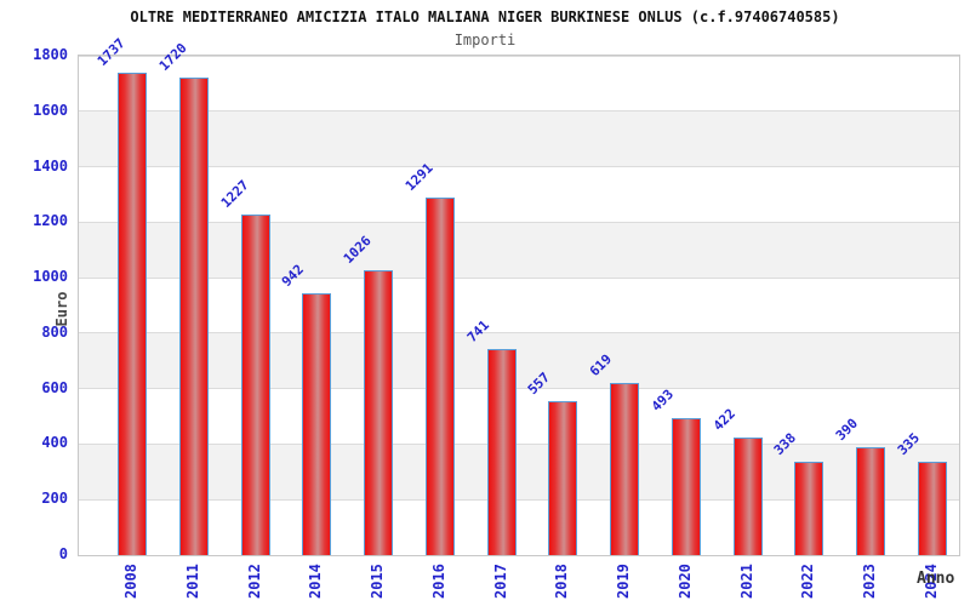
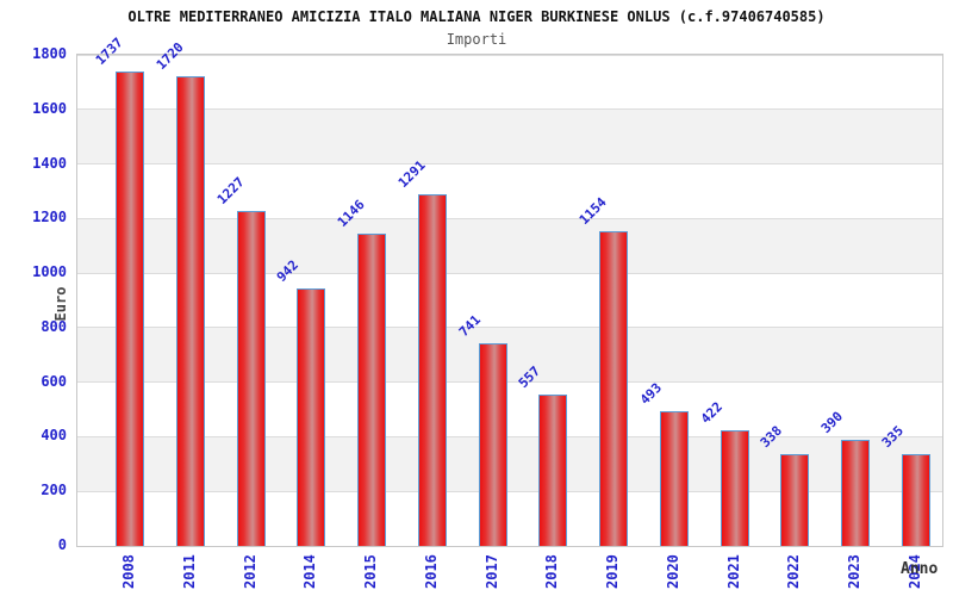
2015: 1026 -> 1146
2019: 619 -> 1154
